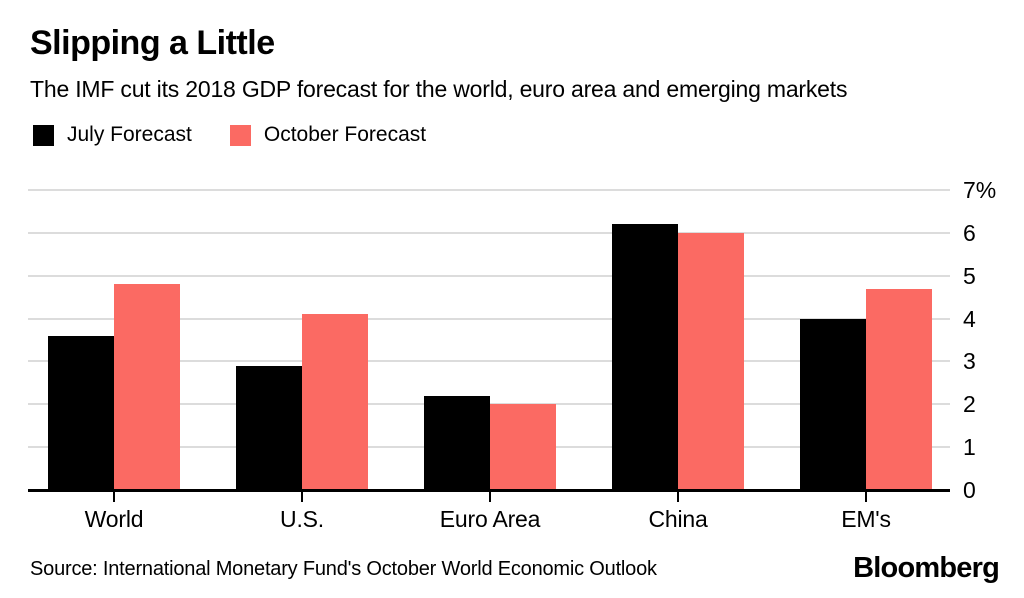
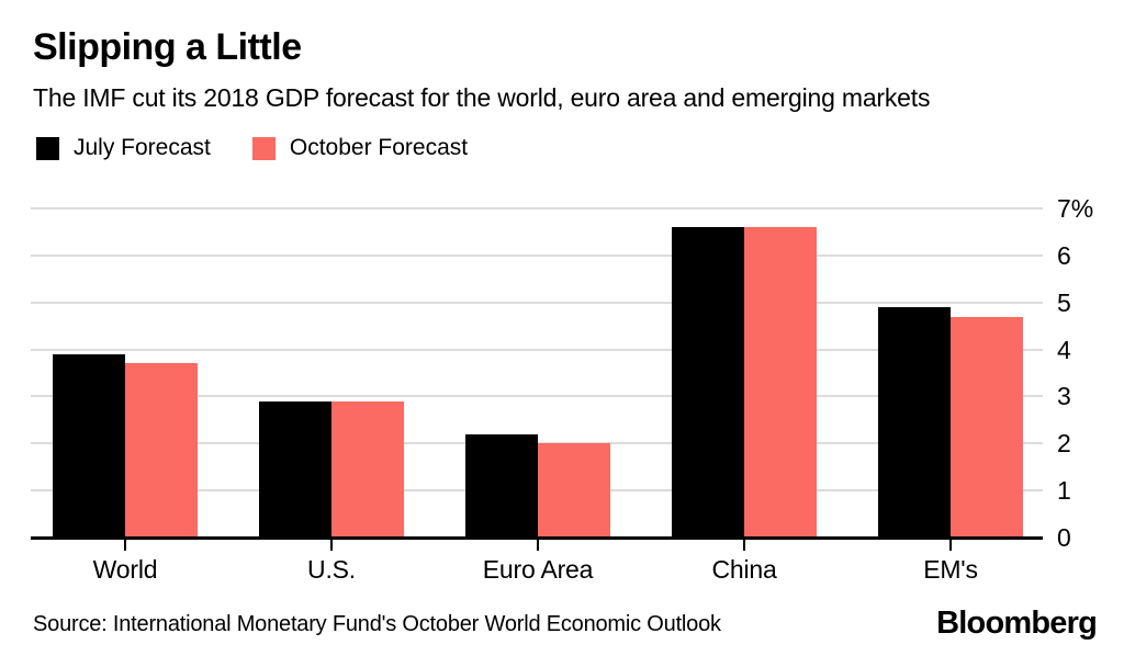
July Forecast/World: 3.6% -> 3.9%
October Forecast/World: 4.8% -> 3.7%
October Forecast/U.S.: 4.1% -> 2.9%
July Forecast/China: 6.2% -> 6.6%
October Forecast/China: 6.0% -> 6.6%
July Forecast/EM's: 4.0% -> 4.9%
